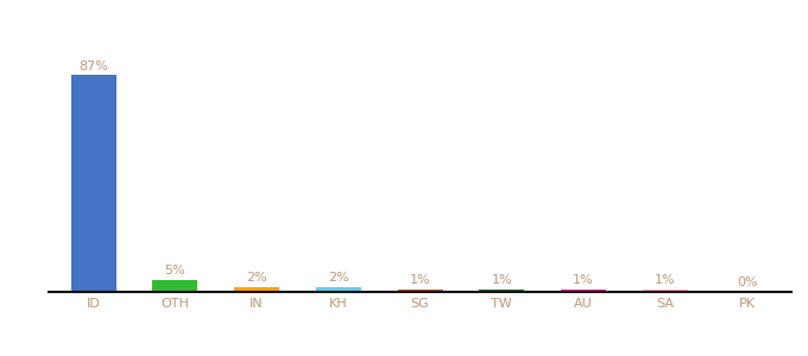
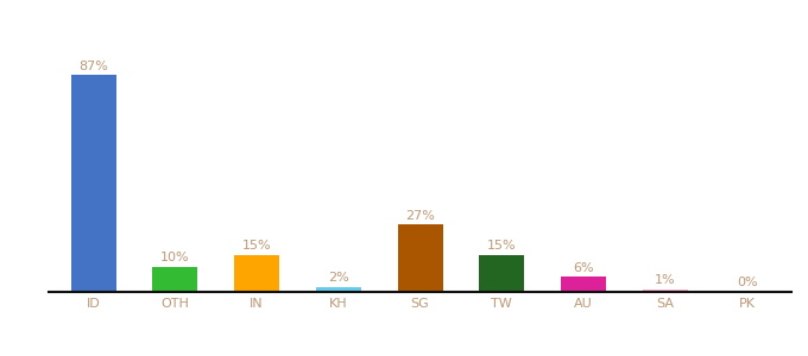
OTH: 5% -> 10%
IN: 2% -> 15%
SG: 1% -> 27%
TW: 1% -> 15%
AU: 1% -> 6%
